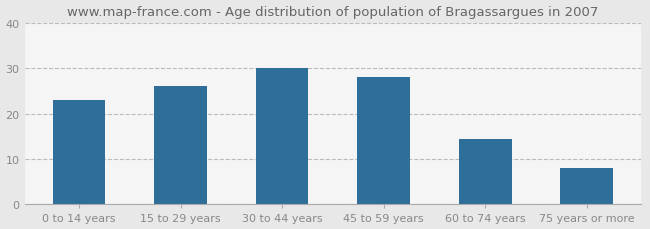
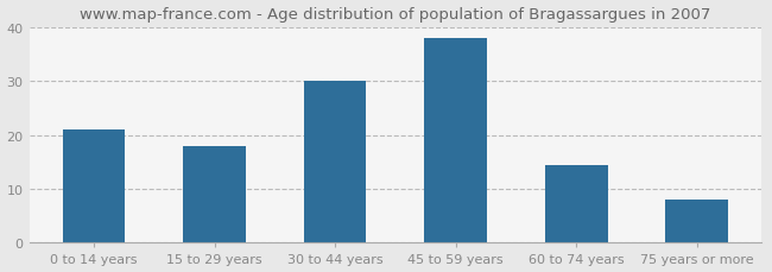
0 to 14 years: 23.0 -> 21.0
15 to 29 years: 26.0 -> 18.0
45 to 59 years: 28.0 -> 38.0
